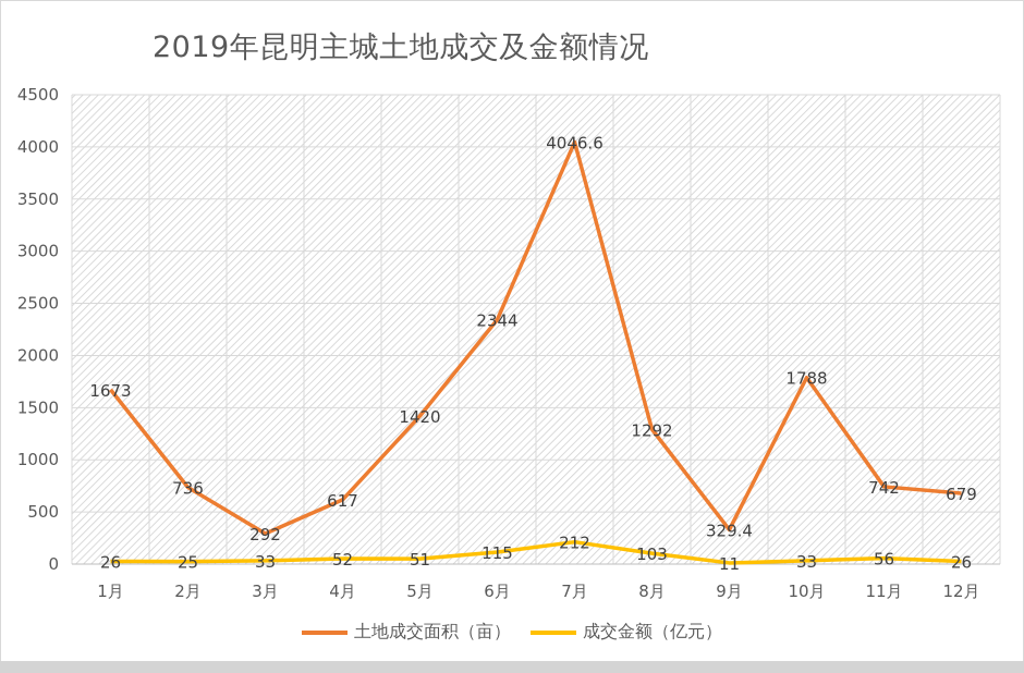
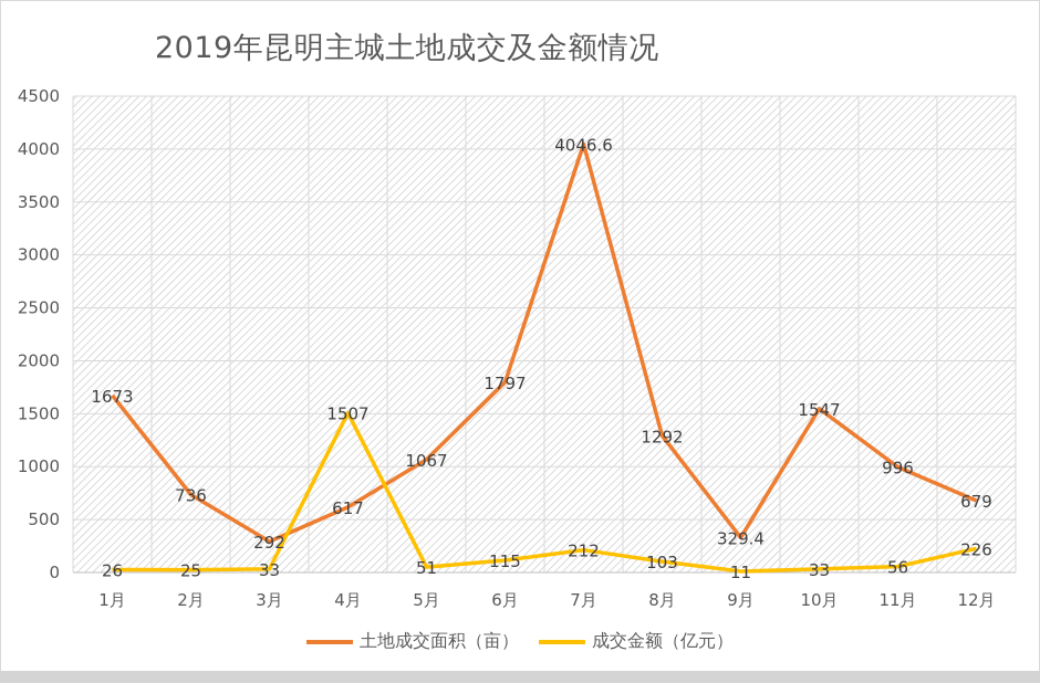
成交金额（亿元）/4月: 52 -> 1507
土地成交面积（亩）/5月: 1420 -> 1067
土地成交面积（亩）/6月: 2344 -> 1797
土地成交面积（亩）/10月: 1788 -> 1547
土地成交面积（亩）/11月: 742 -> 996
成交金额（亿元）/12月: 26 -> 226
